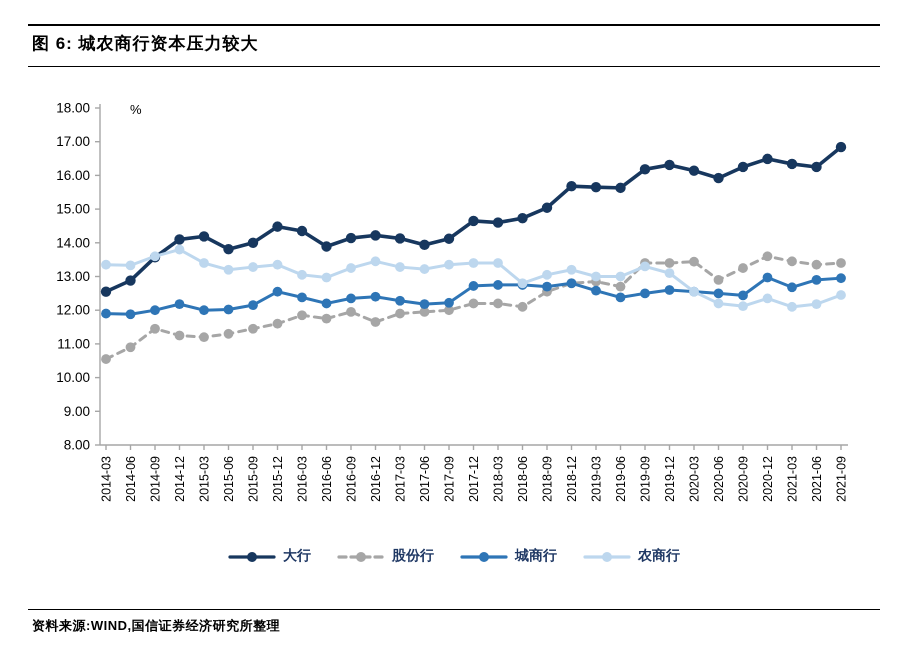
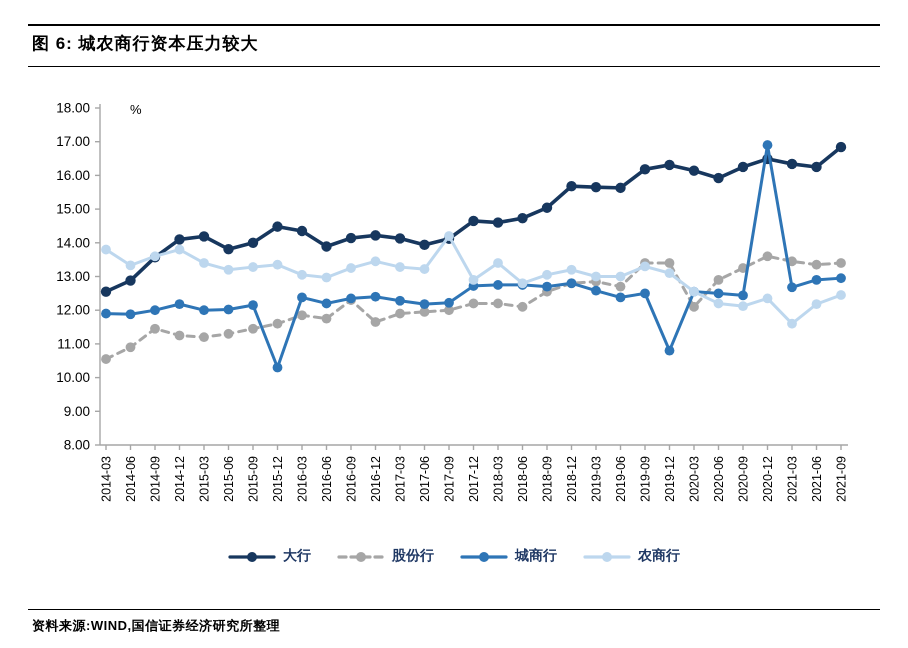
农商行/2014-03: 13.3 -> 13.8
城商行/2015-12: 12.6 -> 10.3
股份行/2016-09: 11.9 -> 12.3
农商行/2017-09: 13.3 -> 14.2
农商行/2017-12: 13.4 -> 12.9
城商行/2019-12: 12.6 -> 10.8
股份行/2020-03: 13.4 -> 12.1
城商行/2020-12: 13.0 -> 16.9
农商行/2021-03: 12.1 -> 11.6
